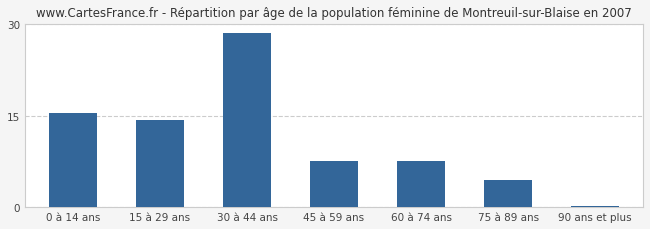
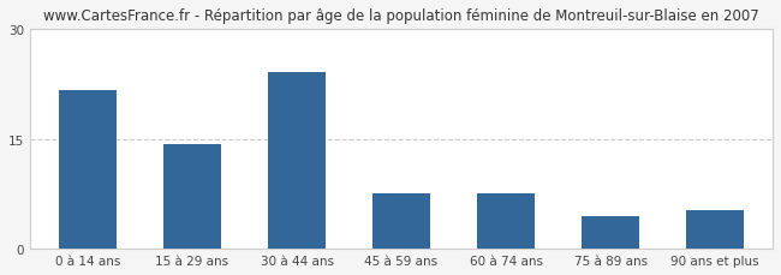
0 à 14 ans: 15.5 -> 21.6
30 à 44 ans: 28.5 -> 24.2
90 ans et plus: 0.2 -> 5.2
